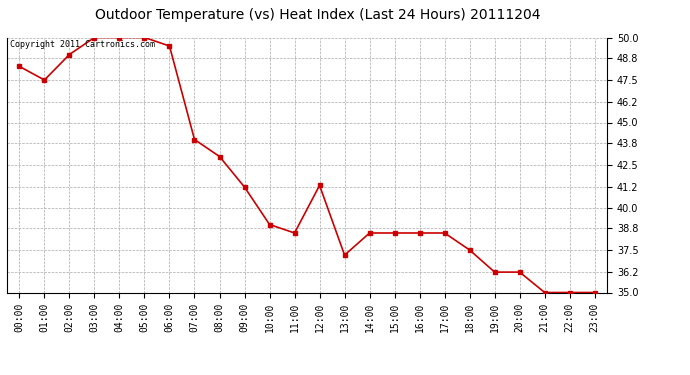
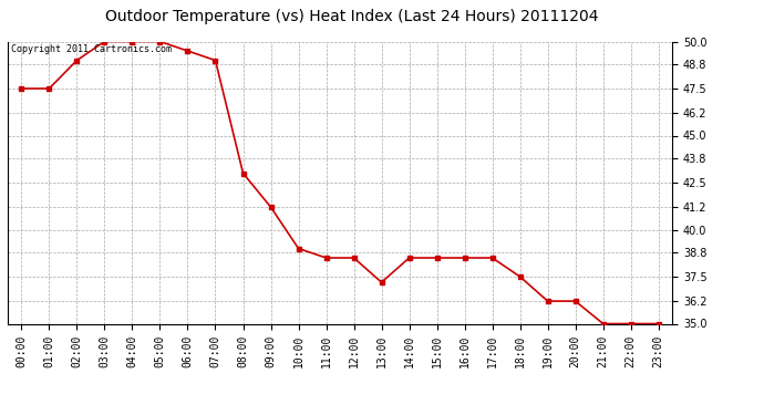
00:00: 48.3 -> 47.5
07:00: 44.0 -> 49.0
12:00: 41.3 -> 38.5
